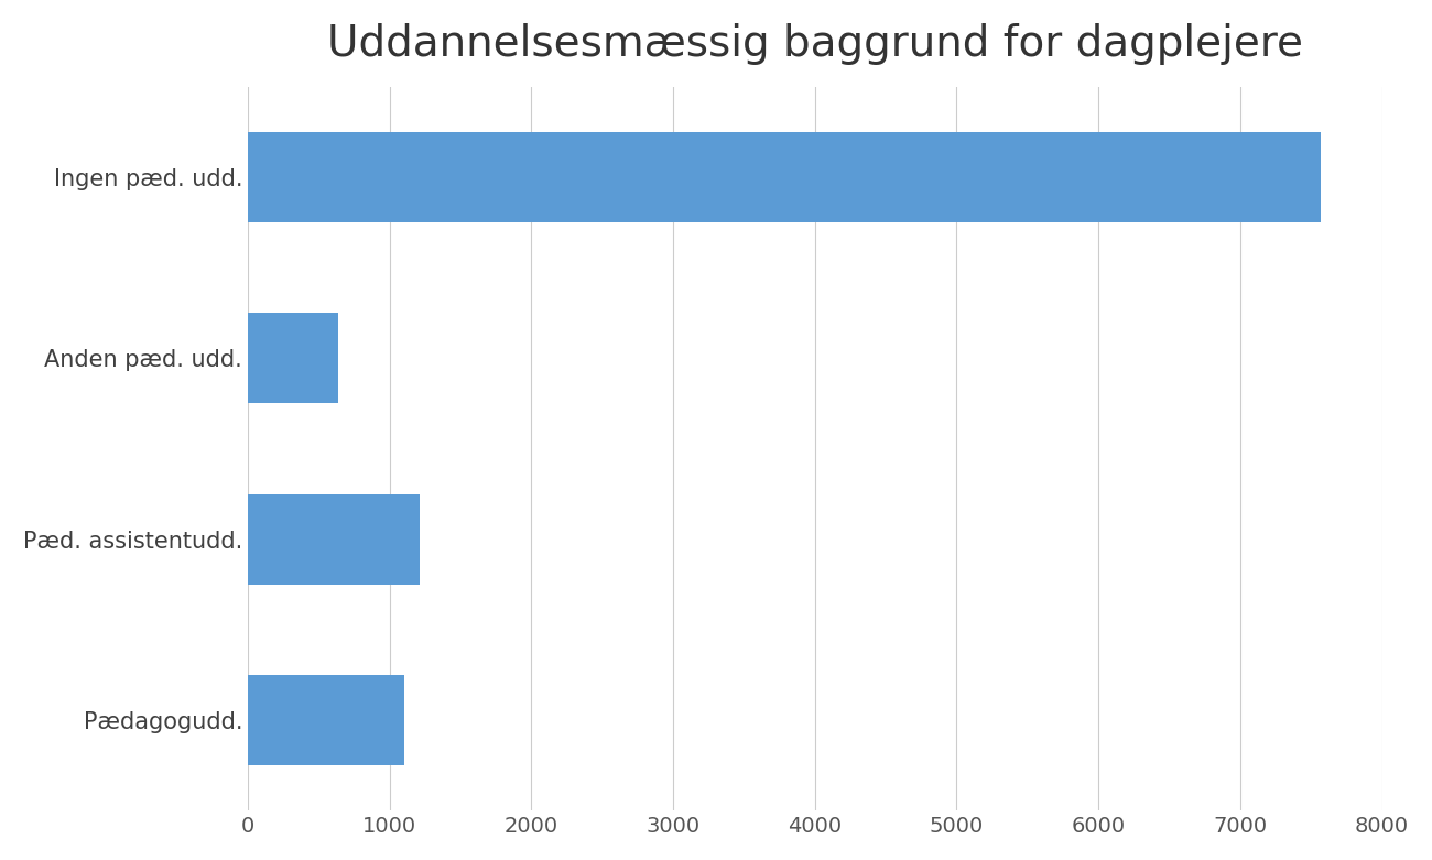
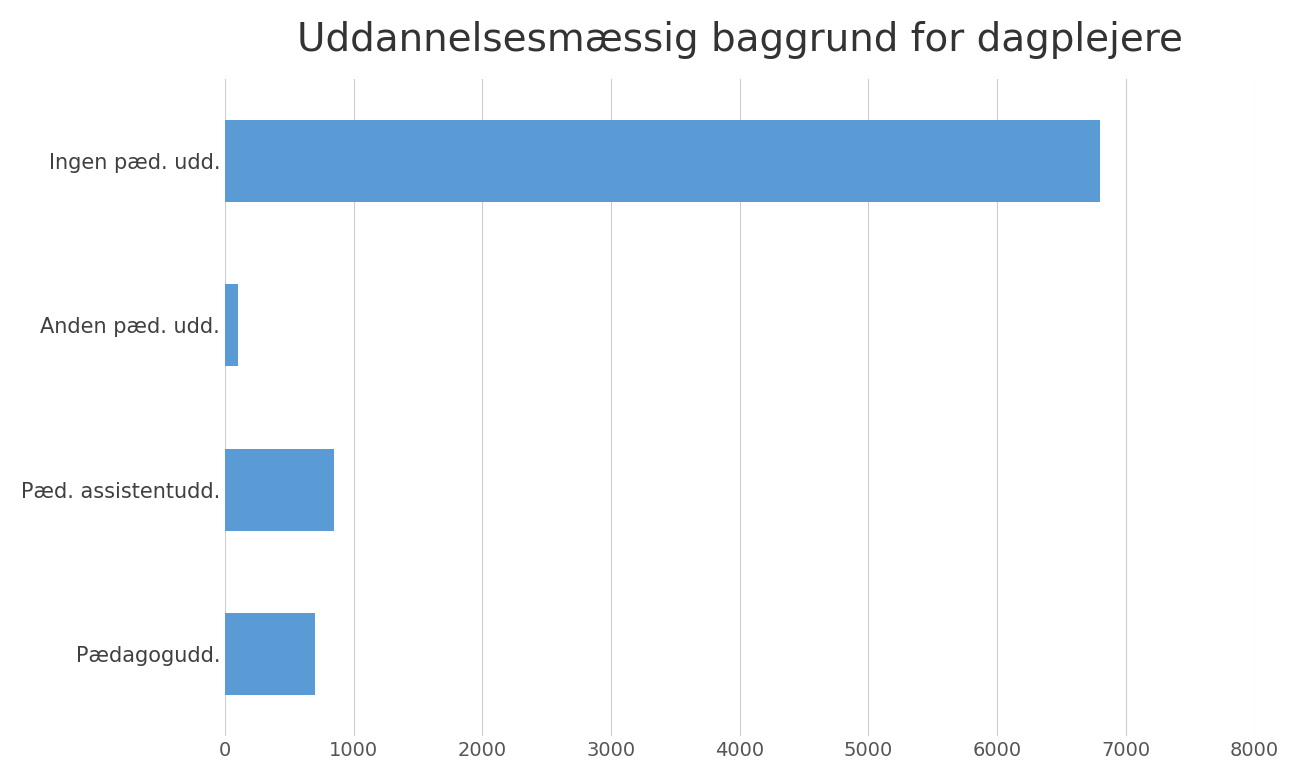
Ingen pæd. udd.: 7570 -> 6800
Anden pæd. udd.: 640 -> 100
Pæd. assistentudd.: 1210 -> 850
Pædagogudd.: 1100 -> 700
